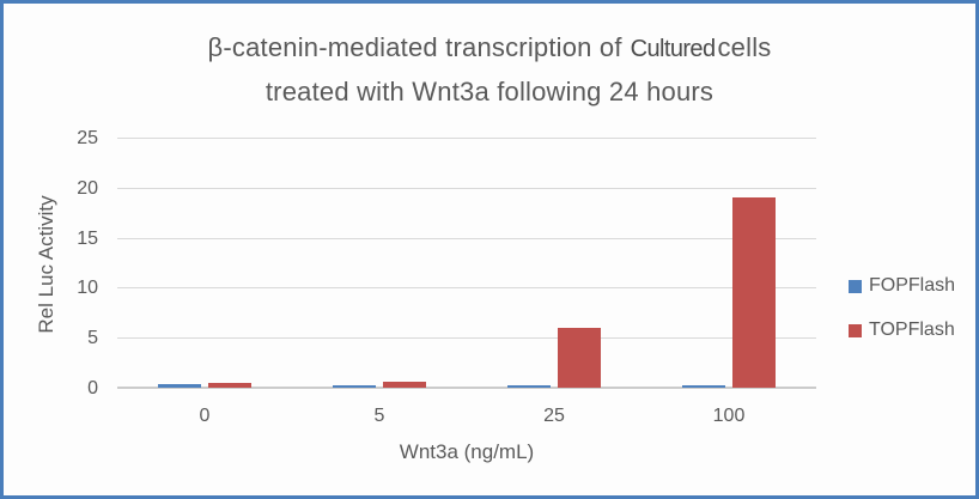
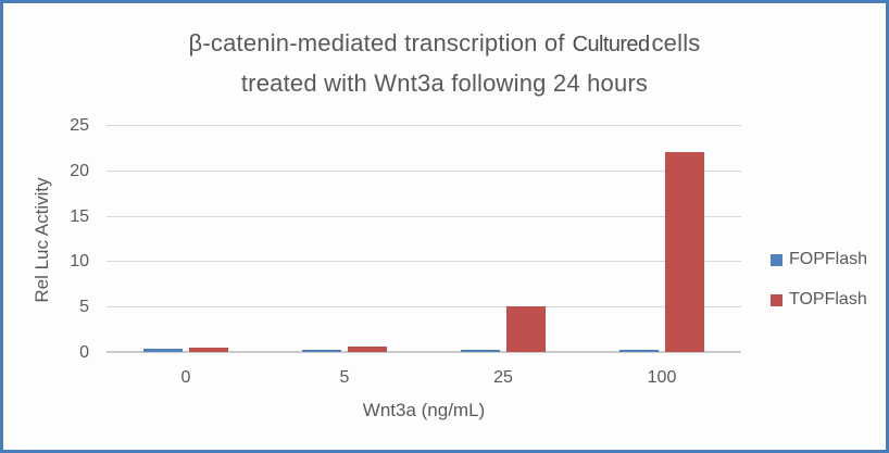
TOPFlash/25: 6 -> 5
TOPFlash/100: 19 -> 22
